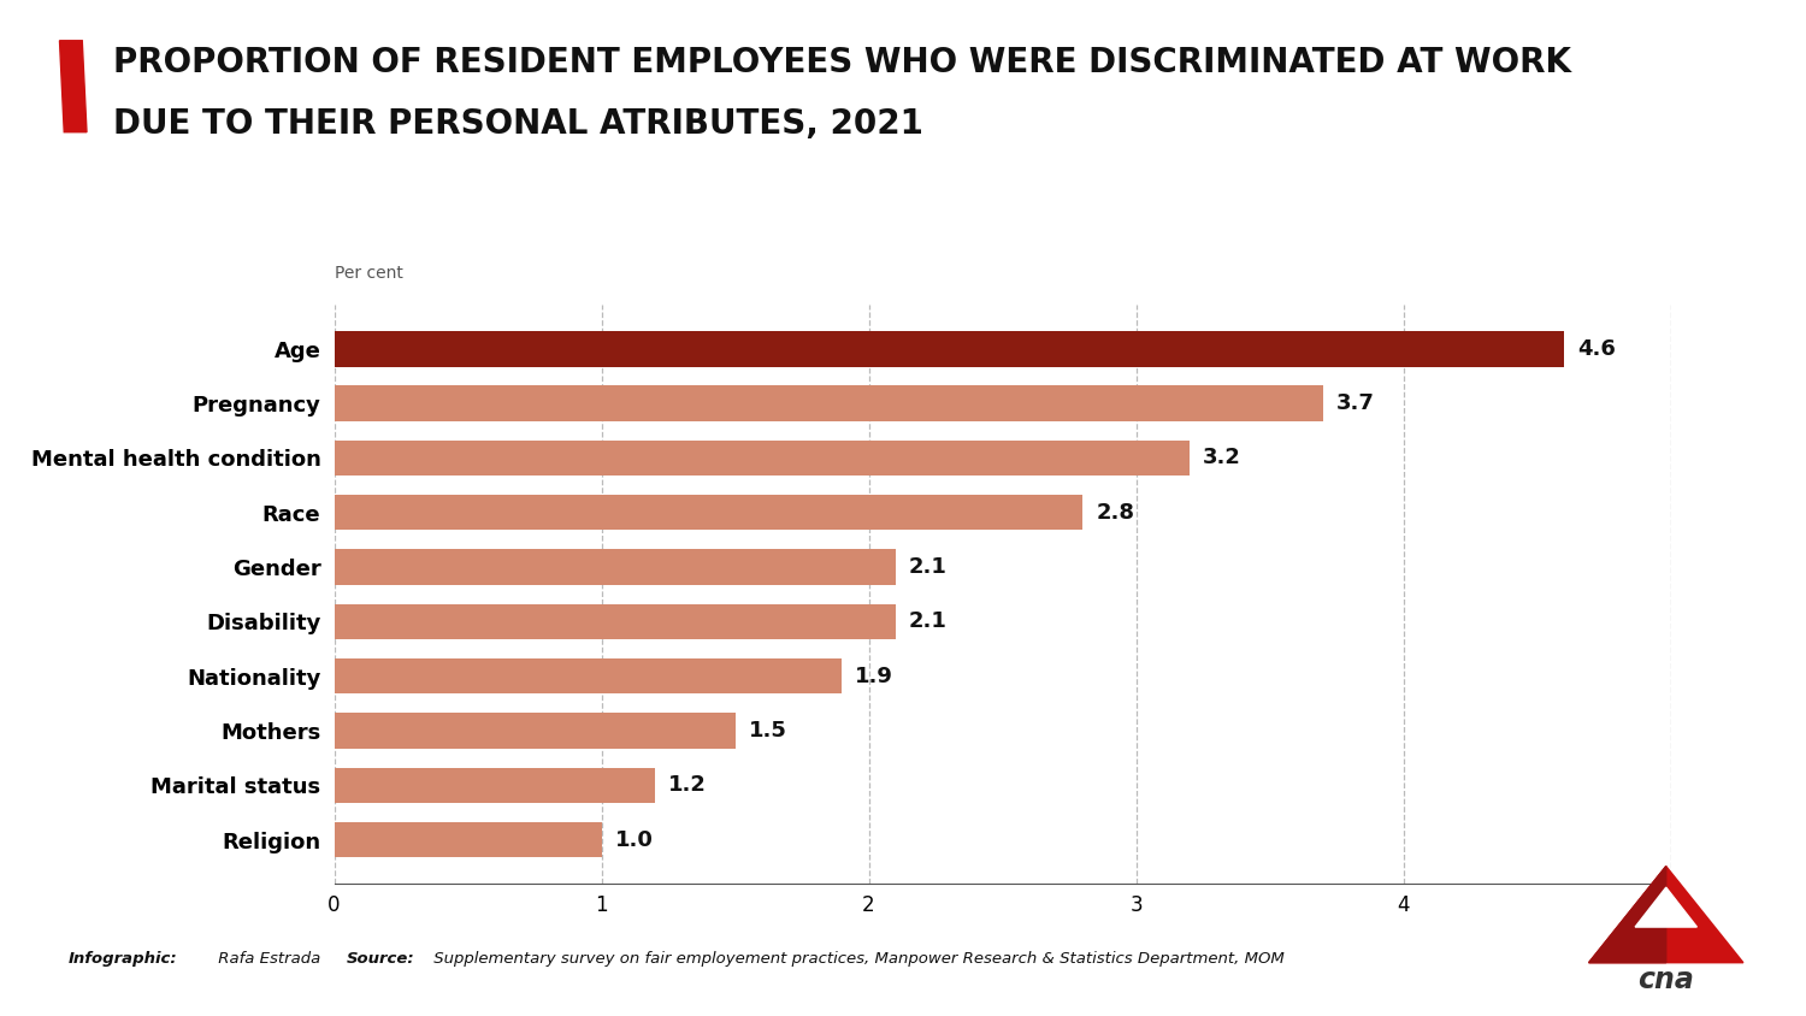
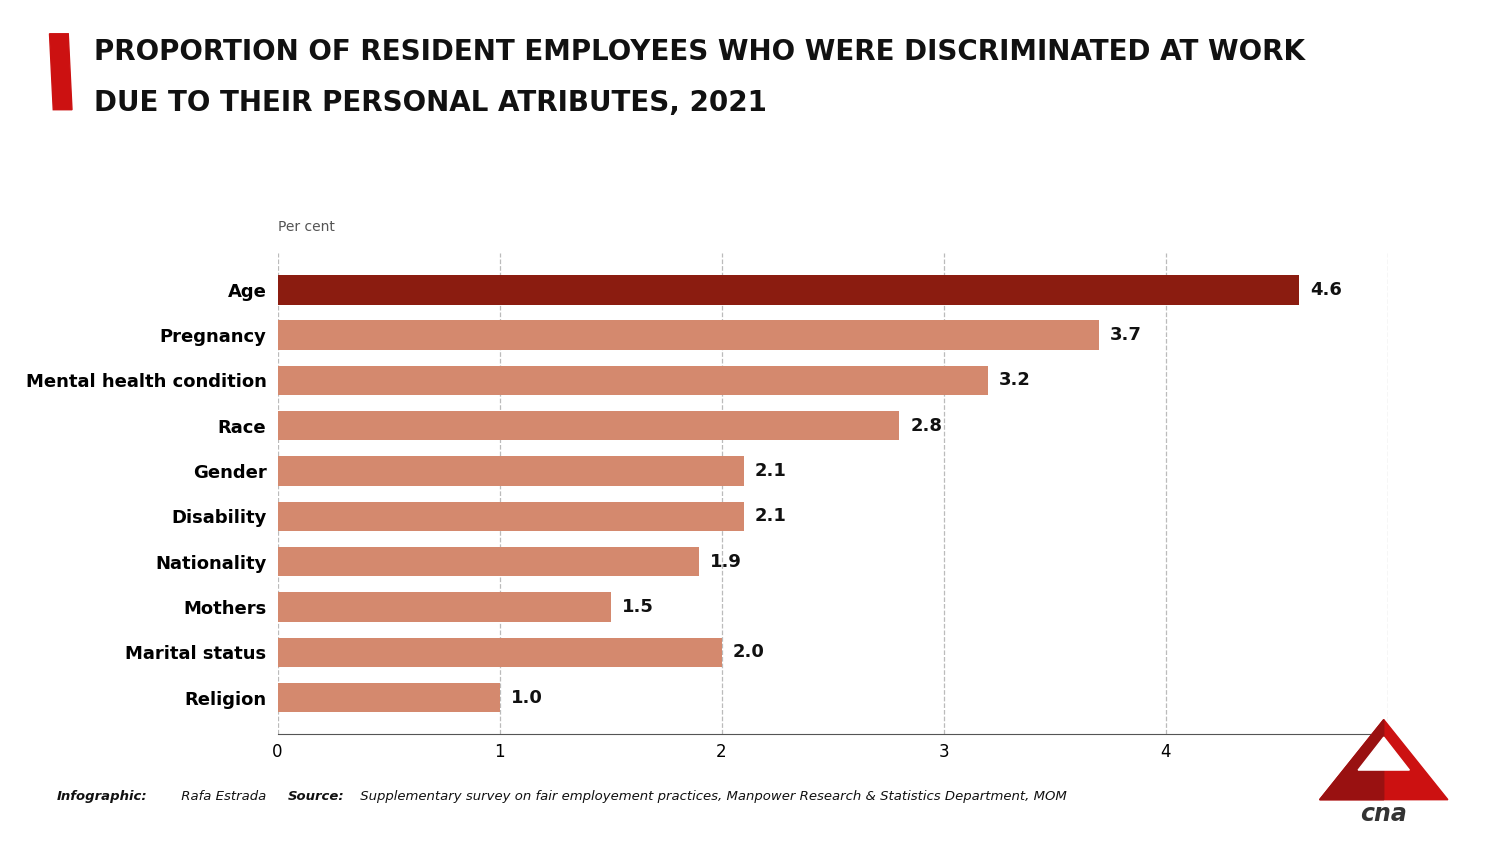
Marital status: 1.2 -> 2.0
